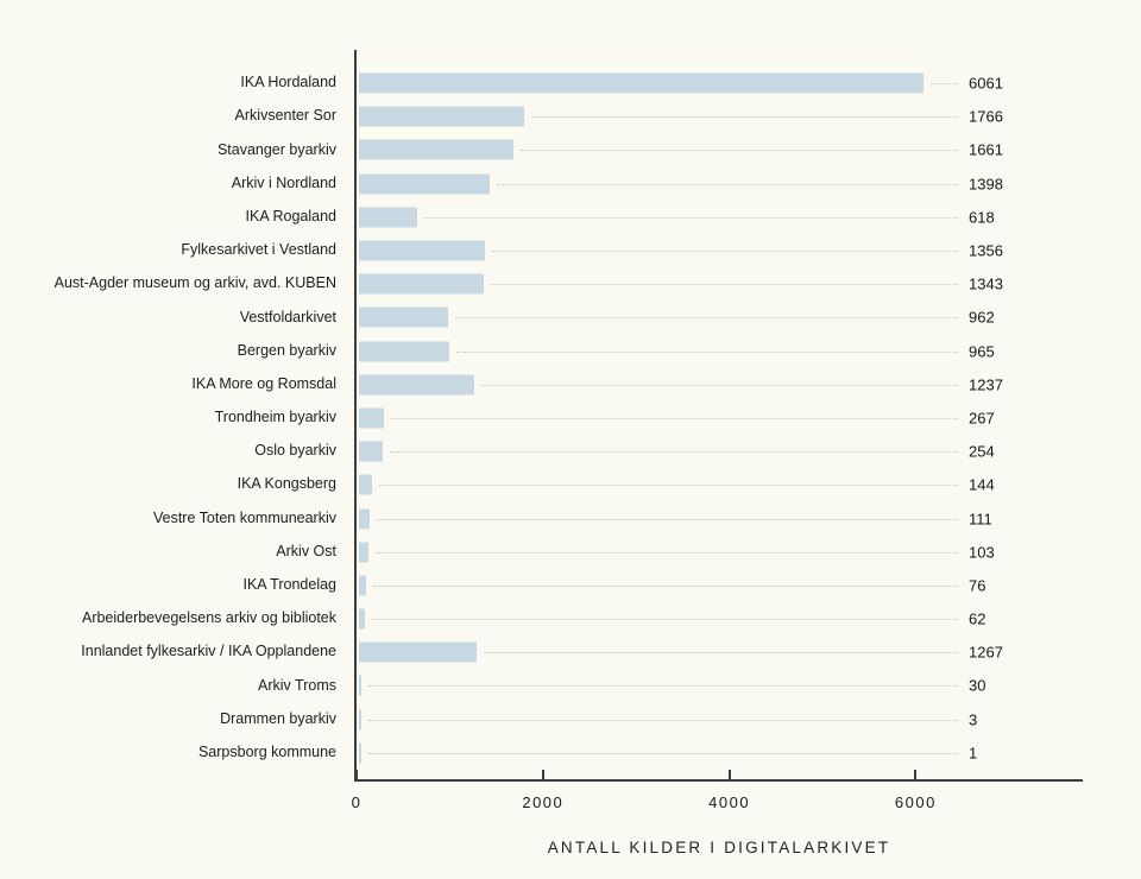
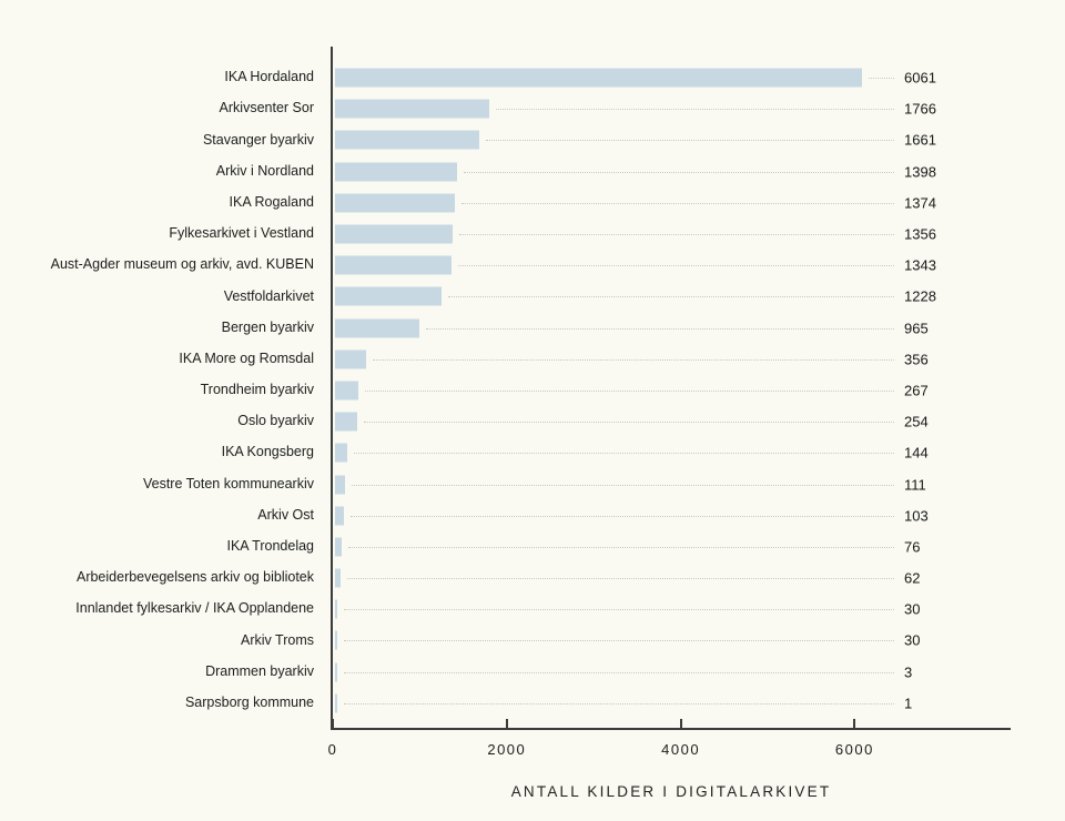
IKA Rogaland: 618 -> 1374
Vestfoldarkivet: 962 -> 1228
IKA More og Romsdal: 1237 -> 356
Innlandet fylkesarkiv / IKA Opplandene: 1267 -> 30
